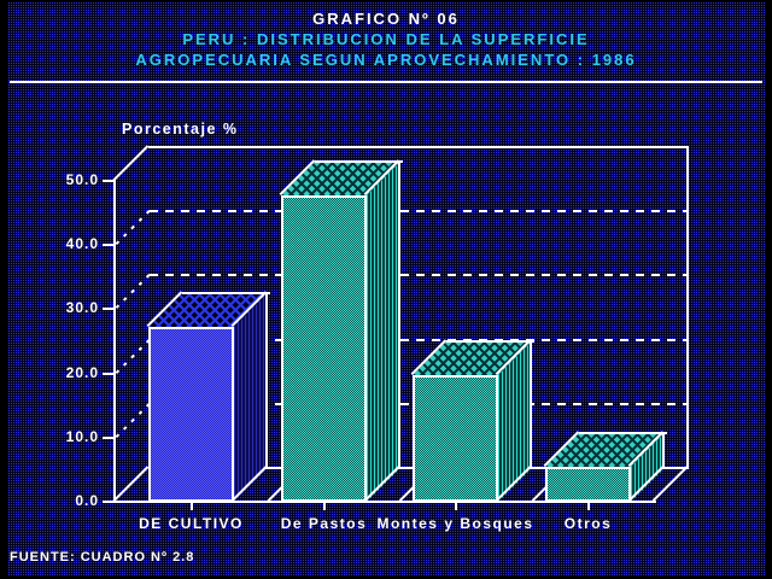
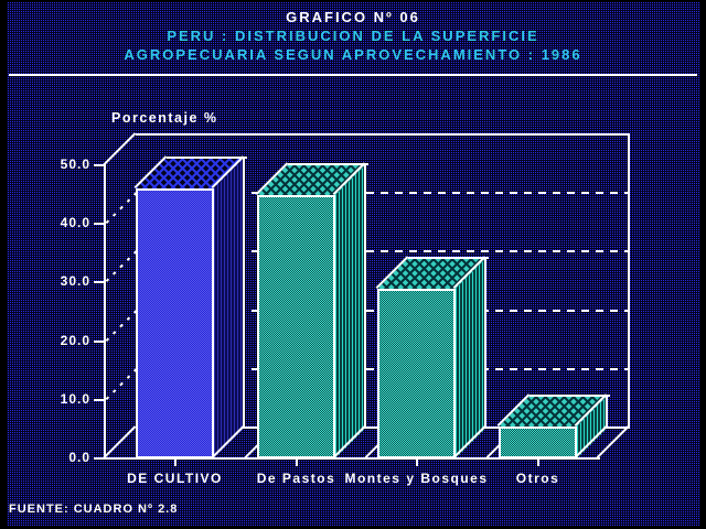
DE CULTIVO: 27 -> 46
De Pastos: 48 -> 45
Montes y Bosques: 20 -> 29
